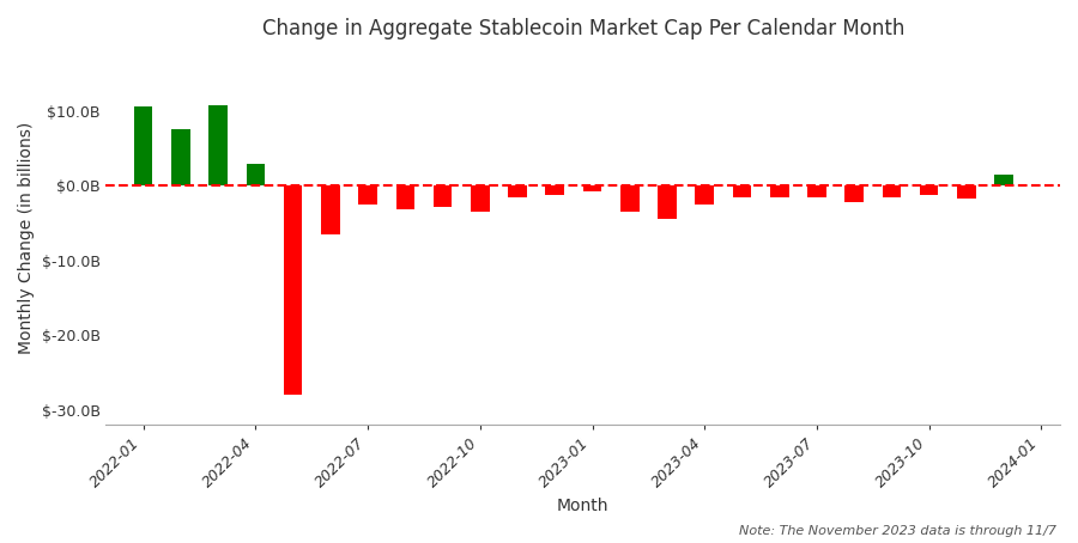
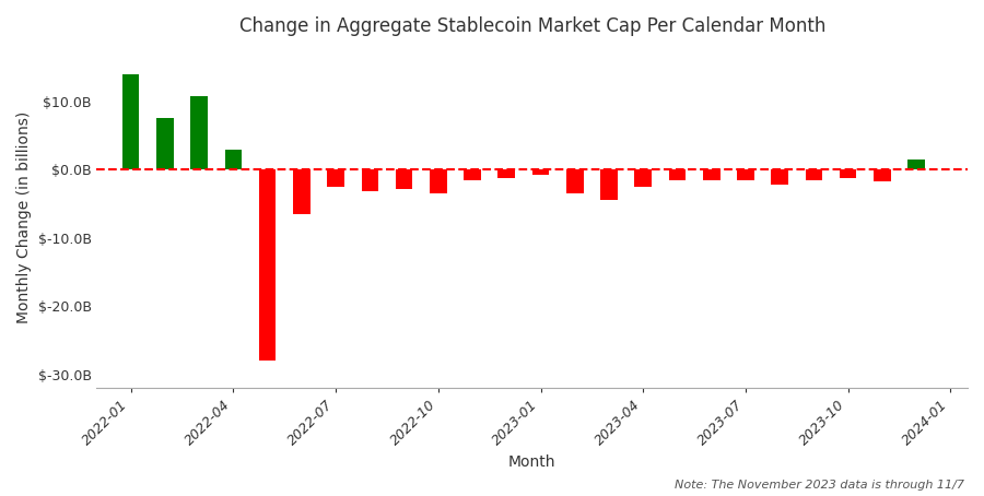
2022-01: $10.6B -> $14.0B
